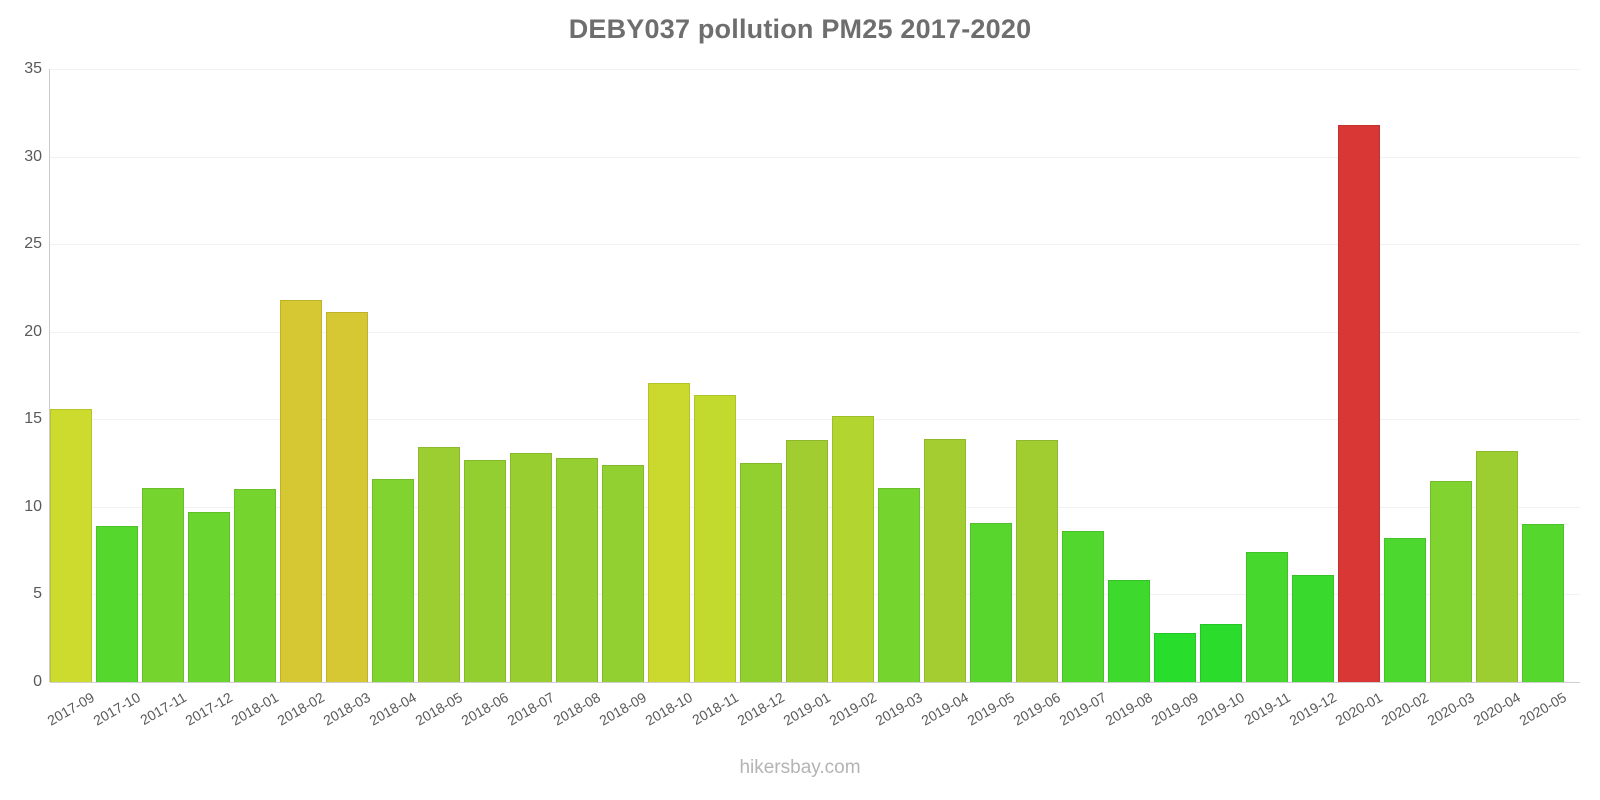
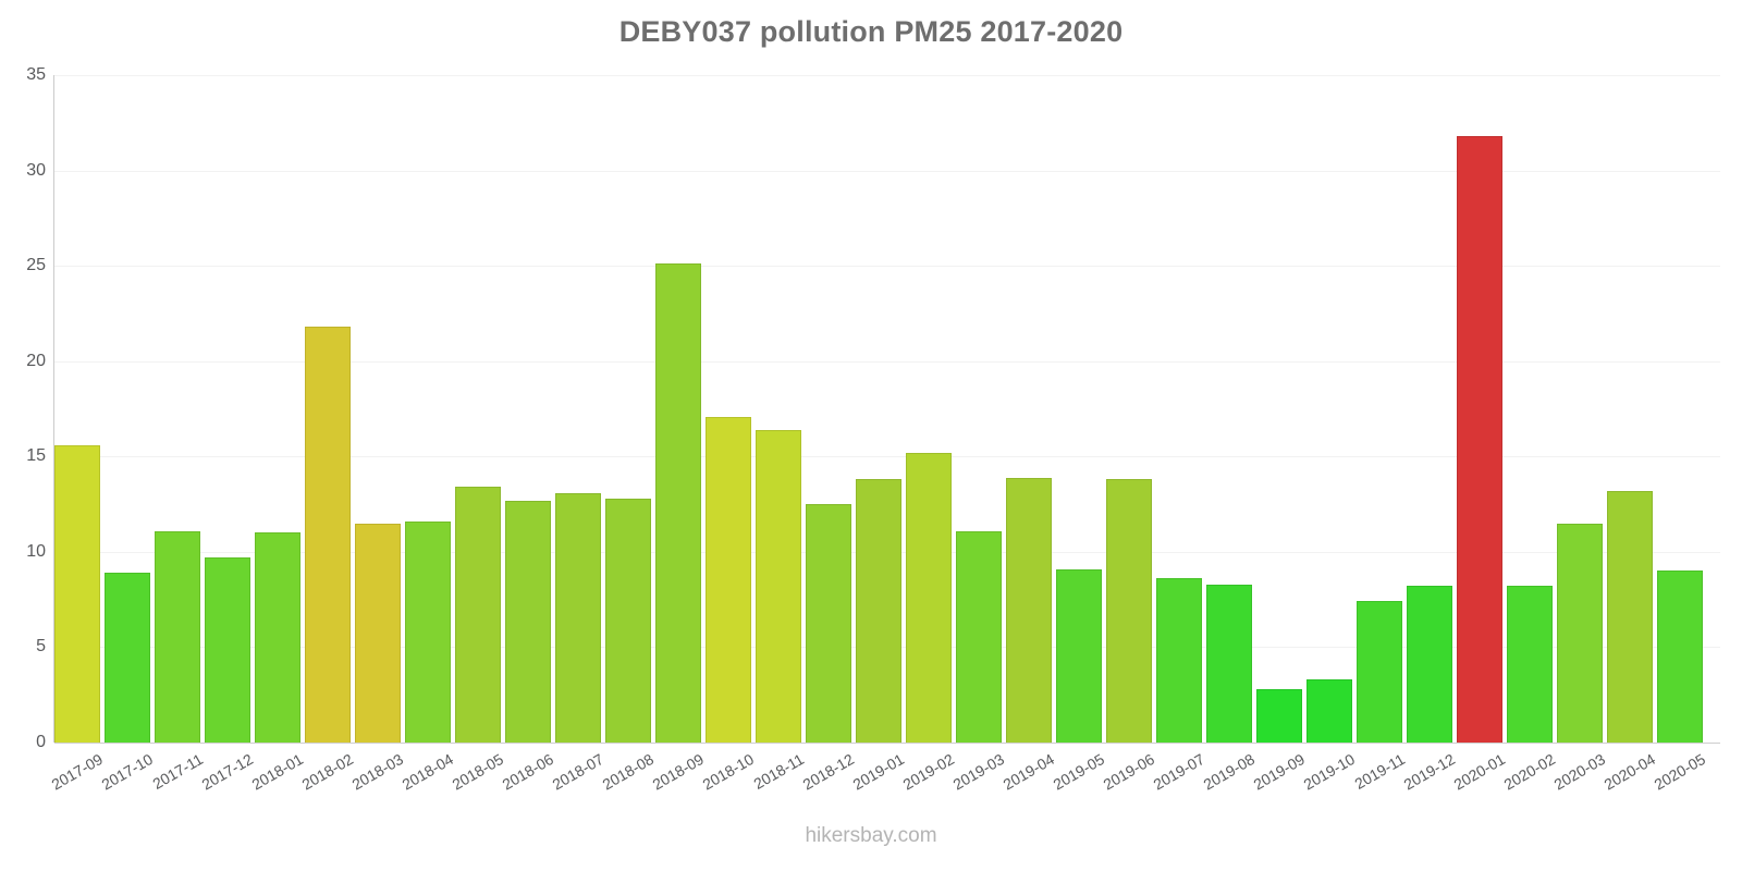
2018-03: 21.1 -> 11.5
2018-09: 12.4 -> 25.1
2019-08: 5.8 -> 8.3
2019-12: 6.1 -> 8.2
